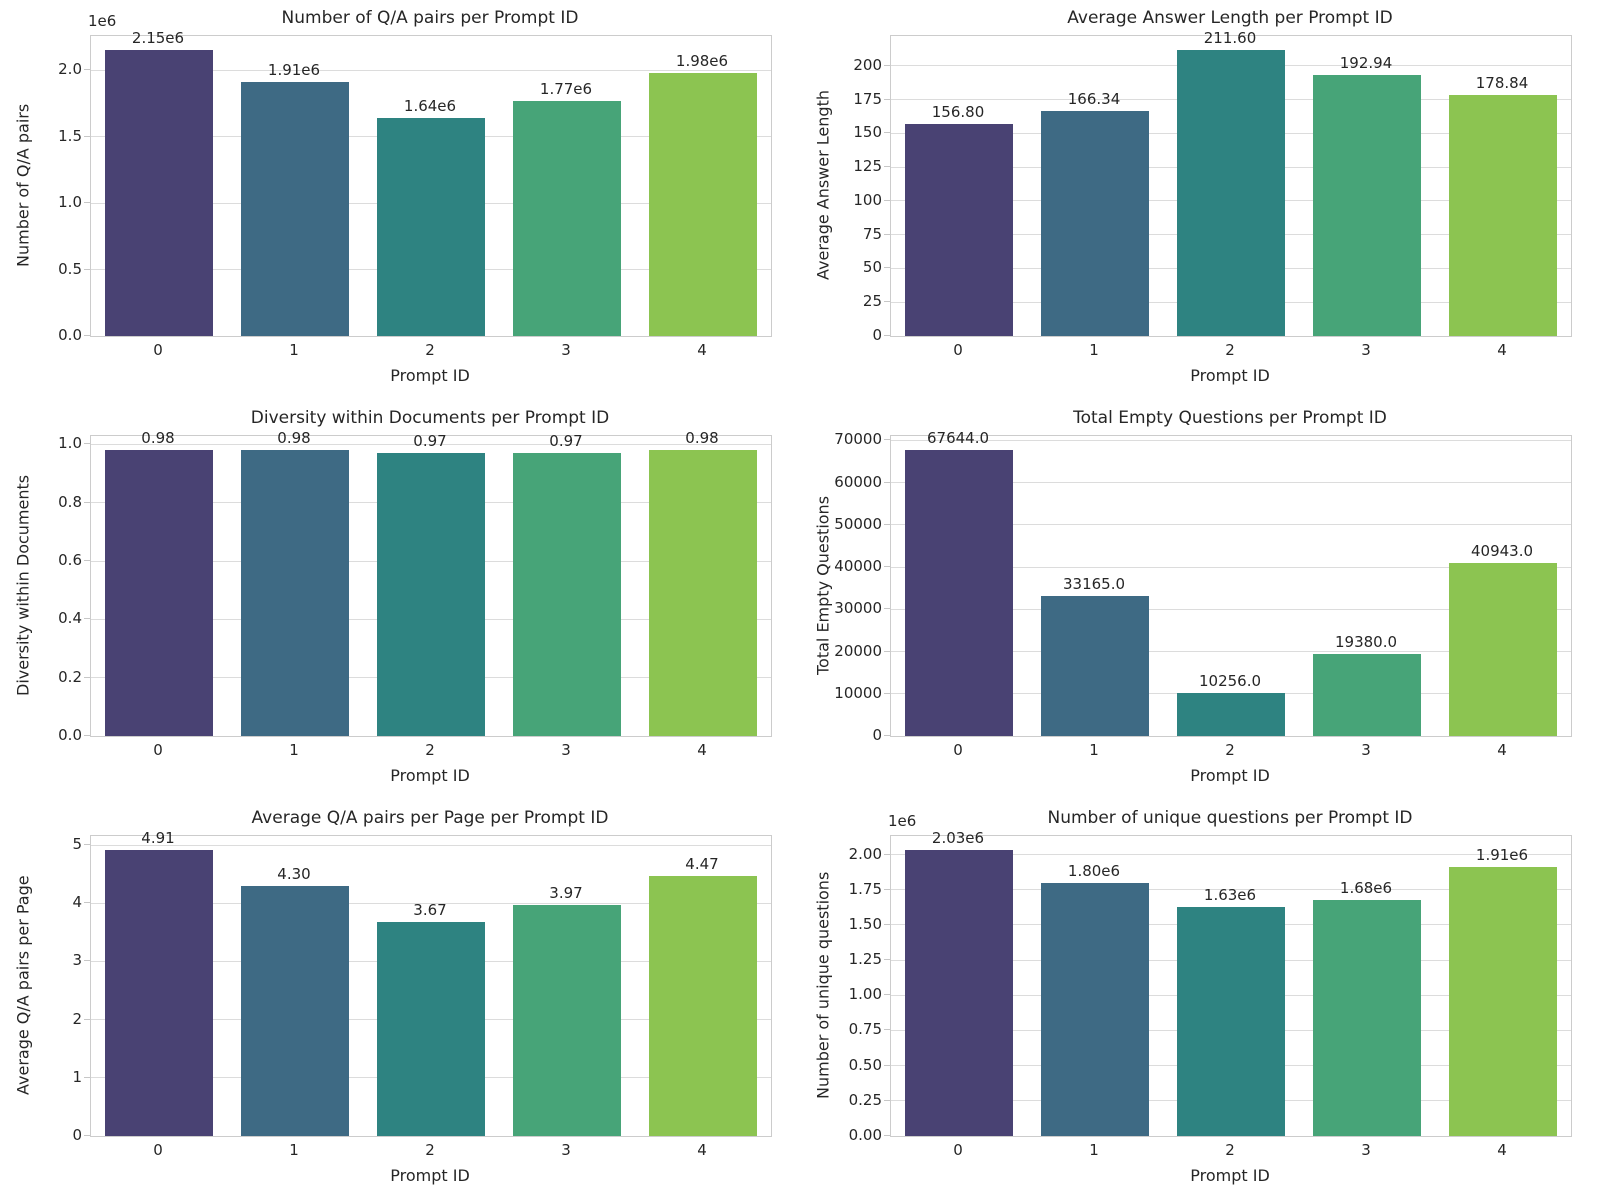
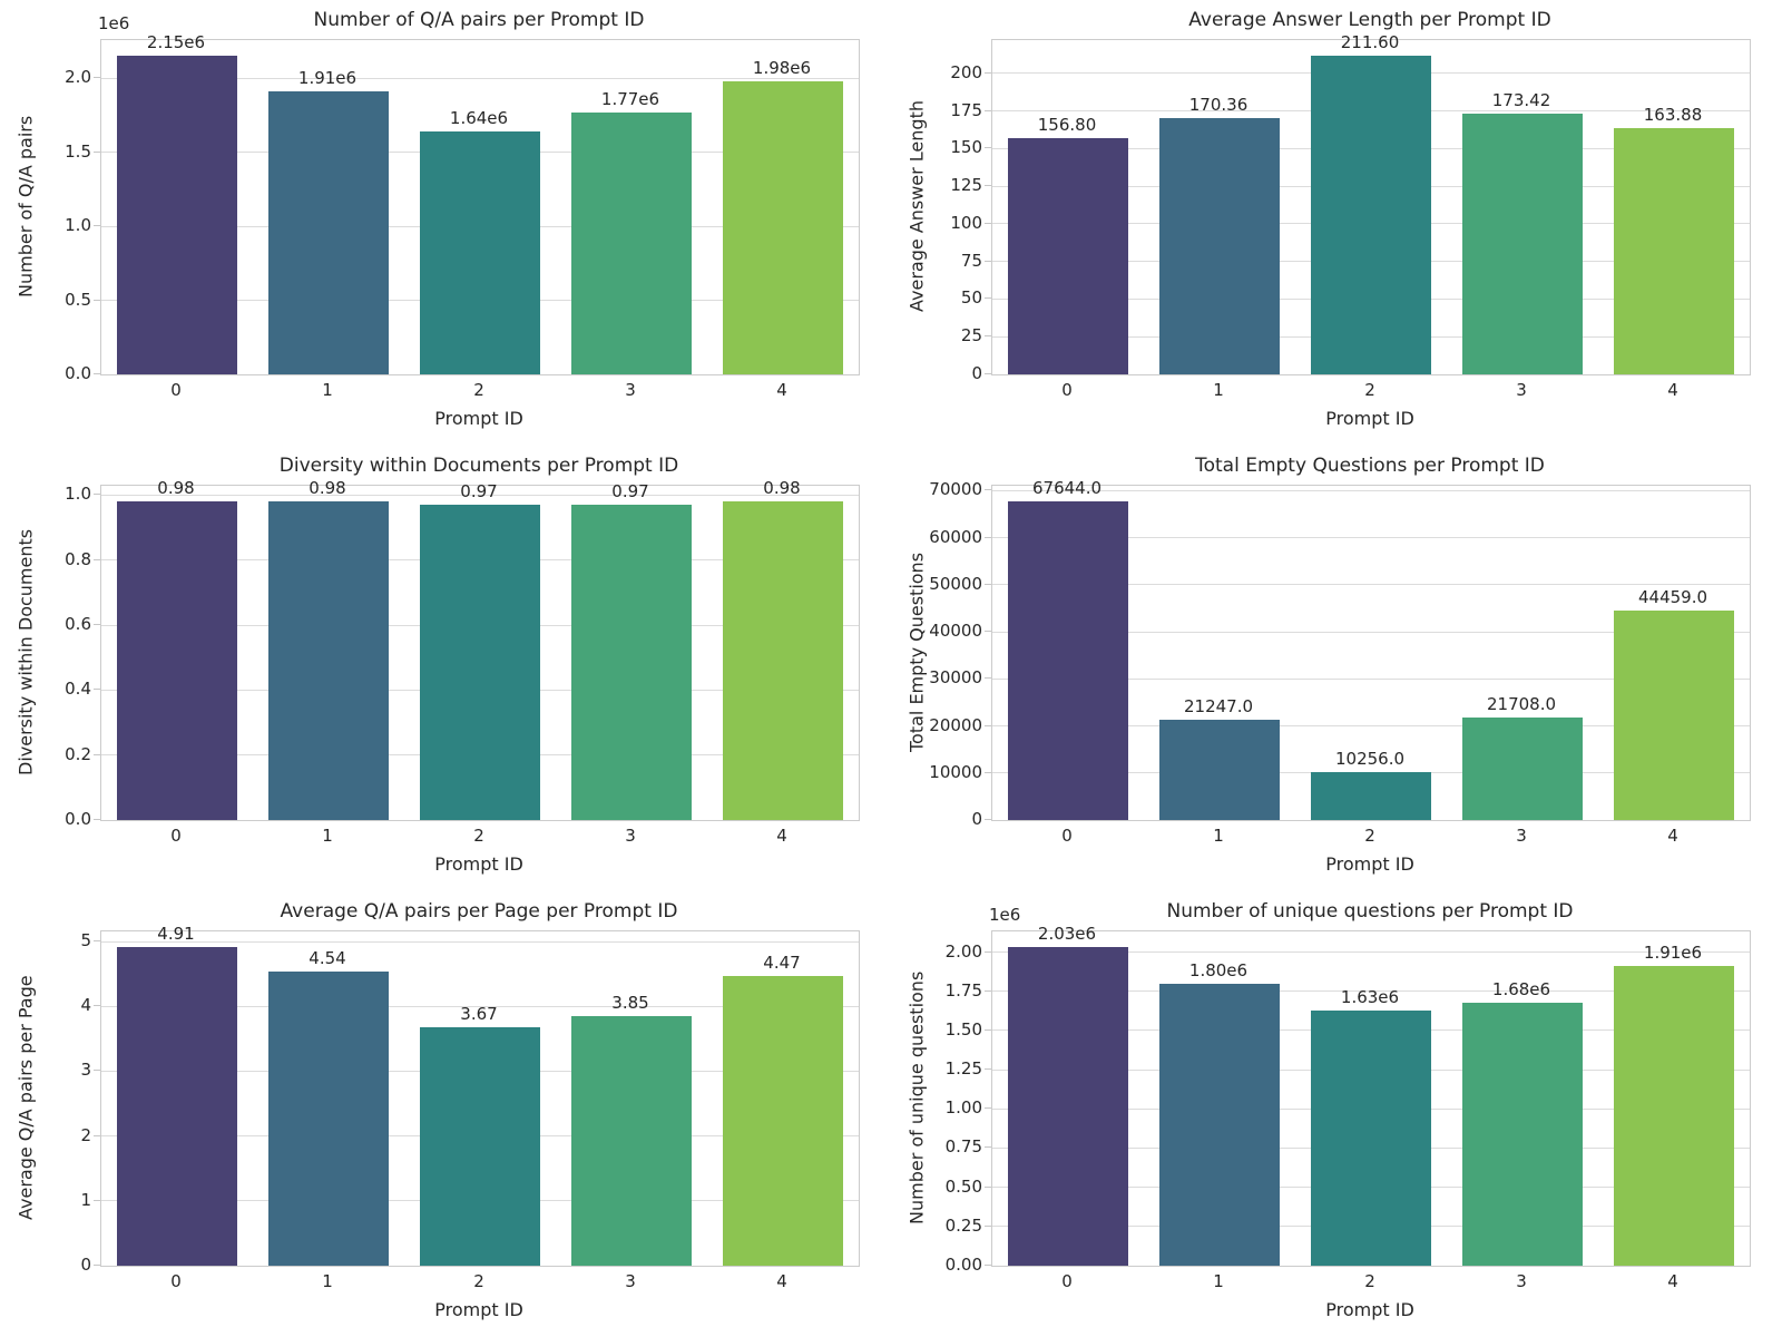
Average Answer Length per Prompt ID/1: 166.34 -> 170.36
Average Answer Length per Prompt ID/3: 192.94 -> 173.42
Average Answer Length per Prompt ID/4: 178.84 -> 163.88
Total Empty Questions per Prompt ID/1: 33165.0 -> 21247.0
Total Empty Questions per Prompt ID/3: 19380.0 -> 21708.0
Total Empty Questions per Prompt ID/4: 40943.0 -> 44459.0
Average Q/A pairs per Page per Prompt ID/1: 4.30 -> 4.54
Average Q/A pairs per Page per Prompt ID/3: 3.97 -> 3.85
